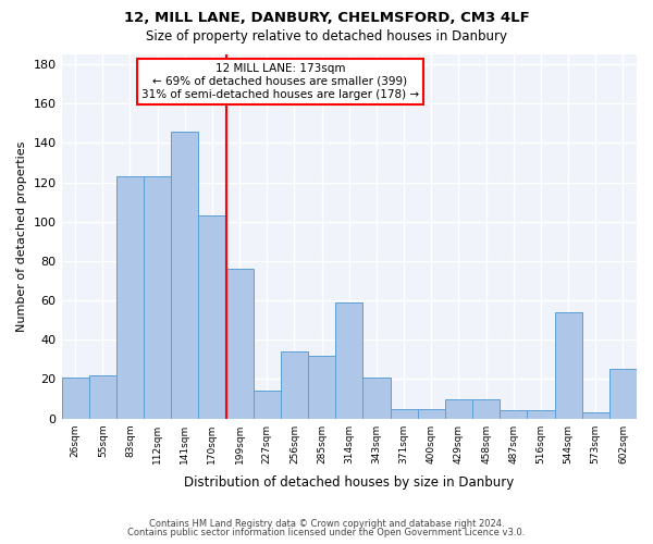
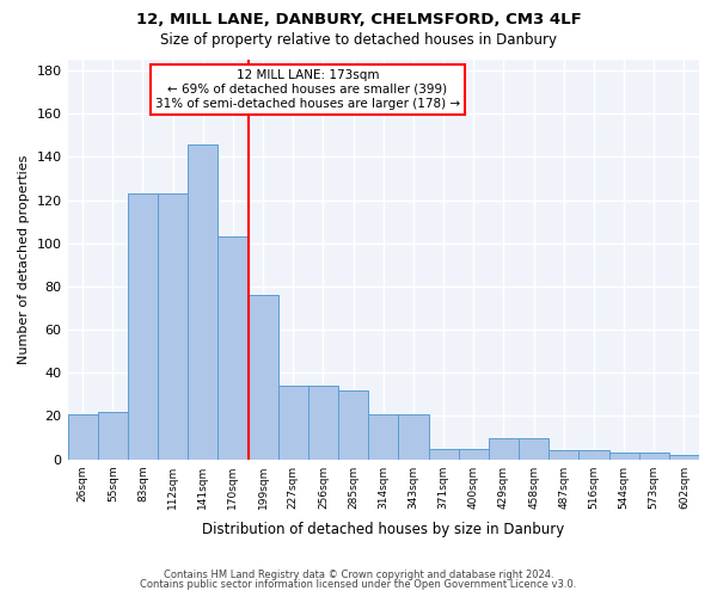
227sqm: 14 -> 34
314sqm: 59 -> 21
544sqm: 54 -> 3
602sqm: 25 -> 2
